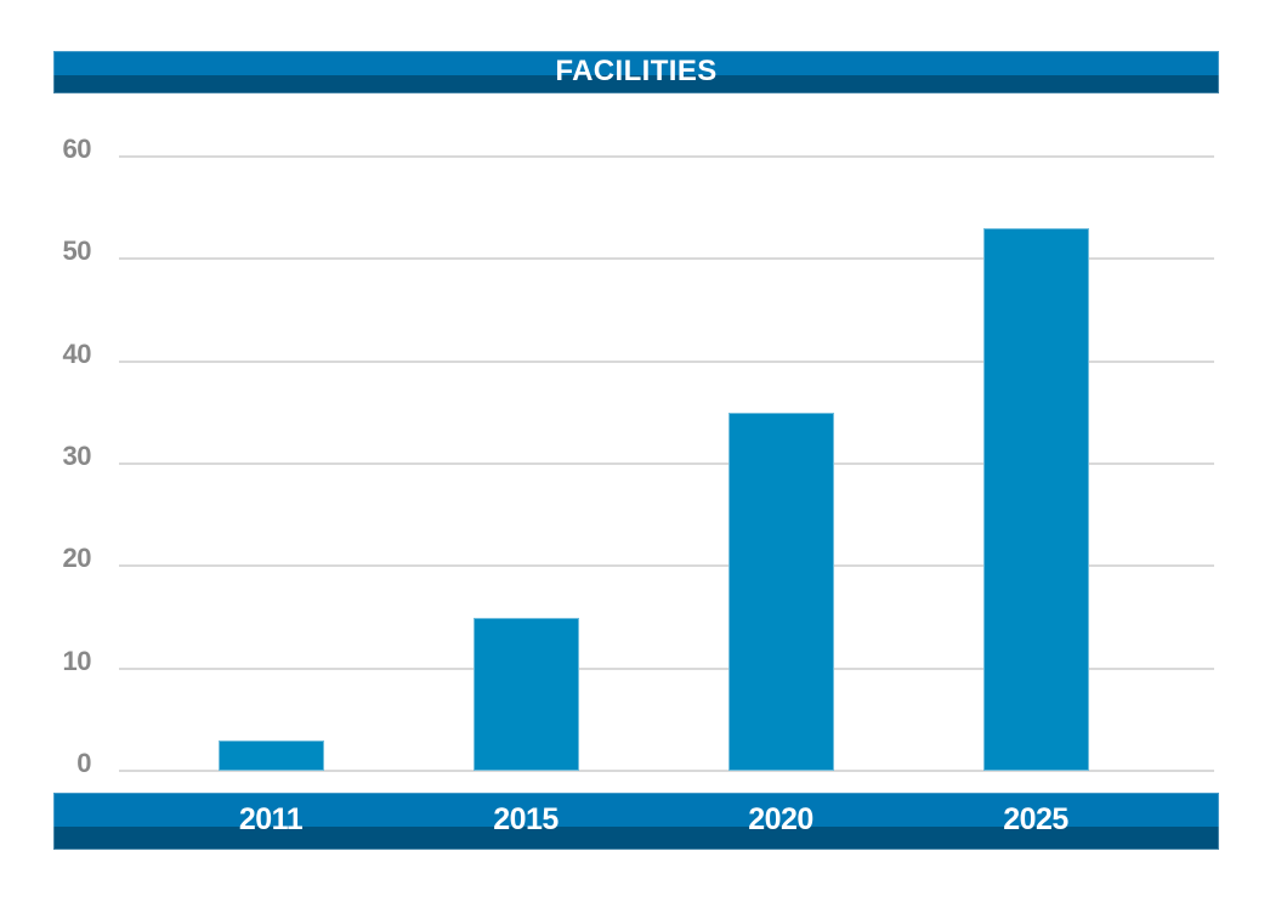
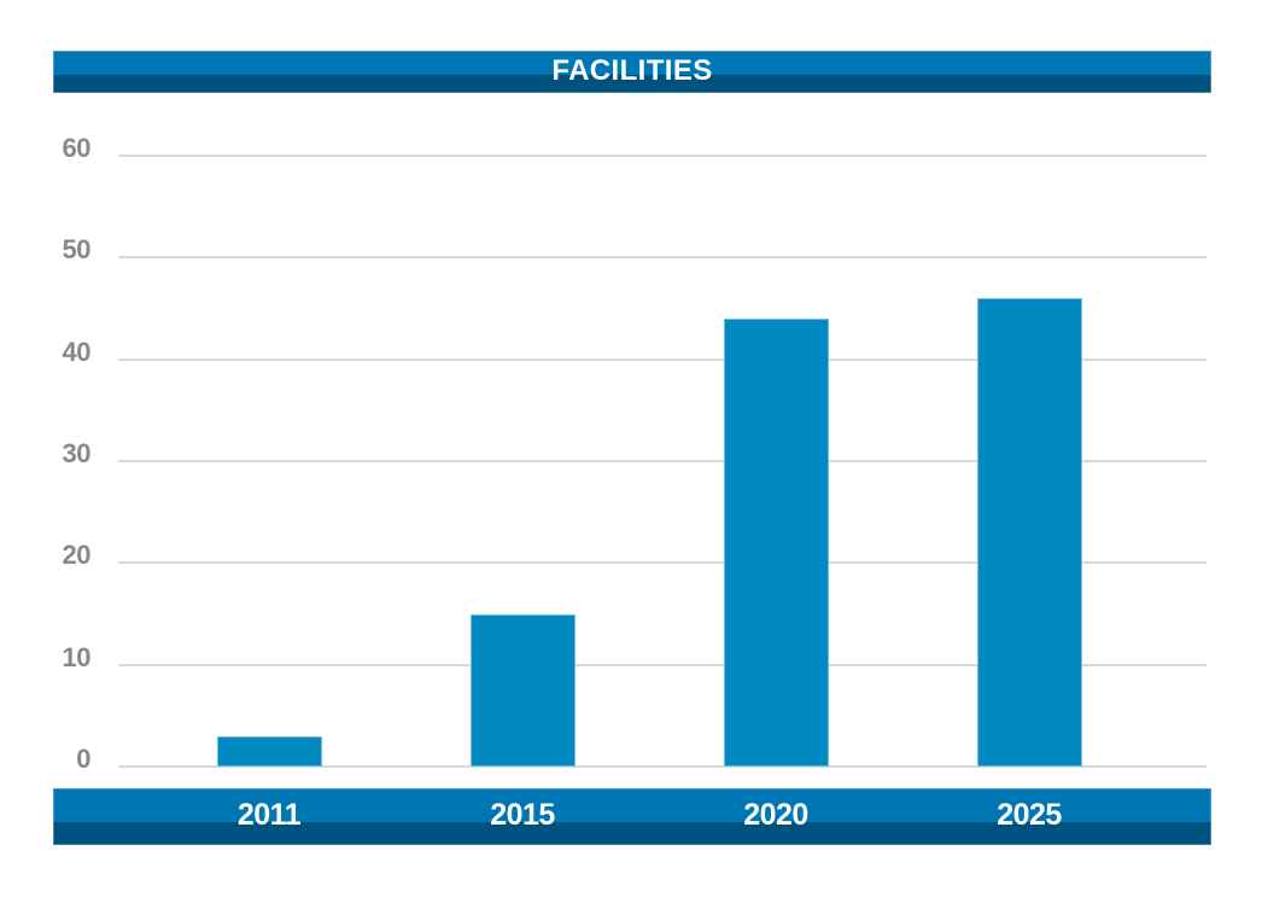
2020: 35 -> 44
2025: 53 -> 46
